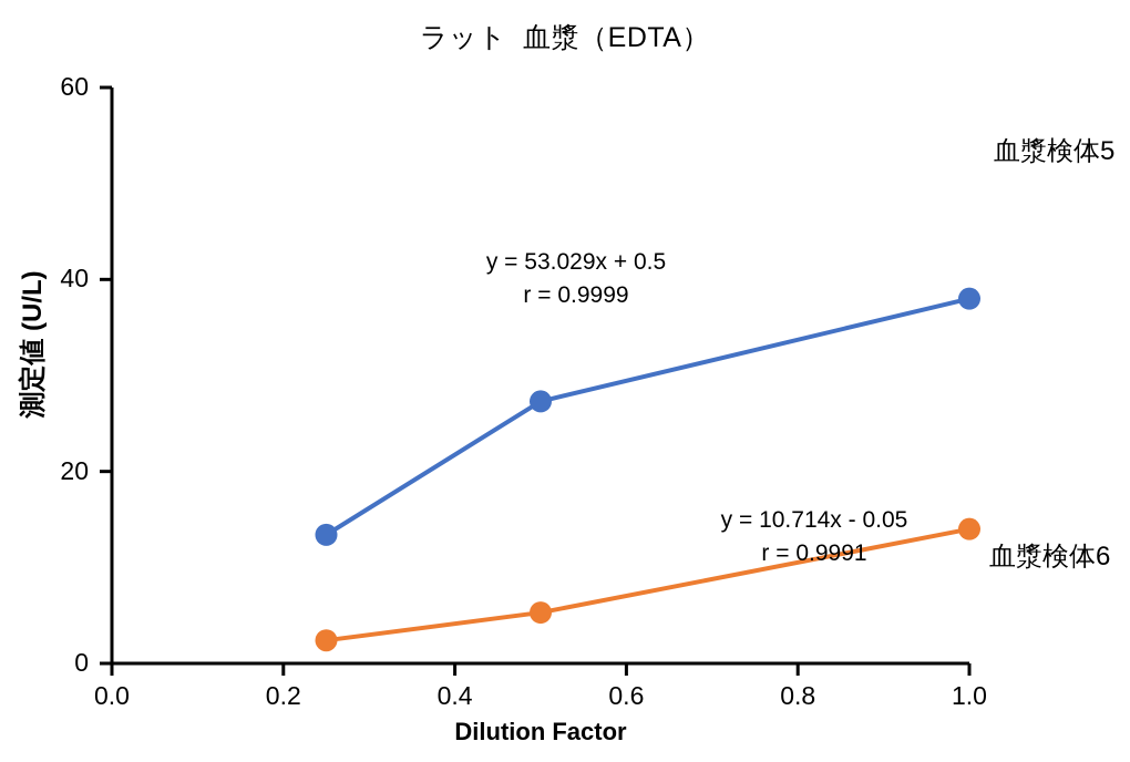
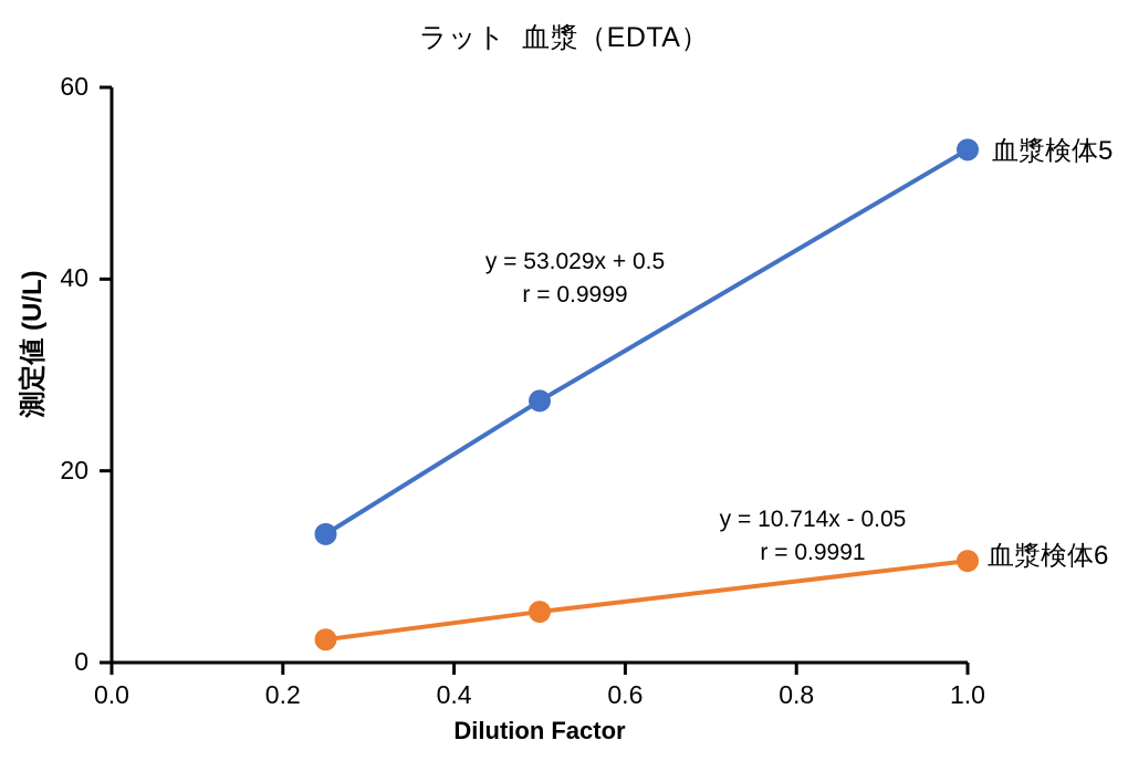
血漿検体5/1.0: 38 -> 54
血漿検体6/1.0: 14 -> 11
